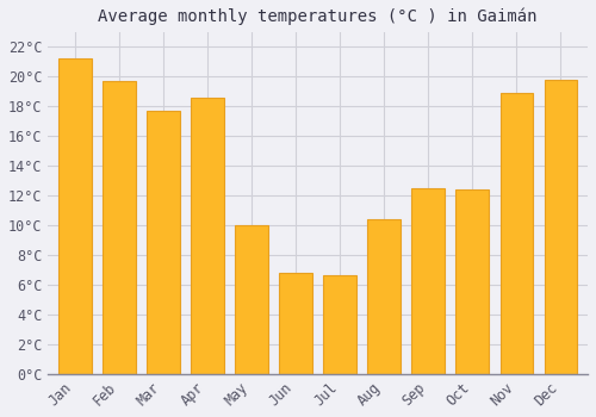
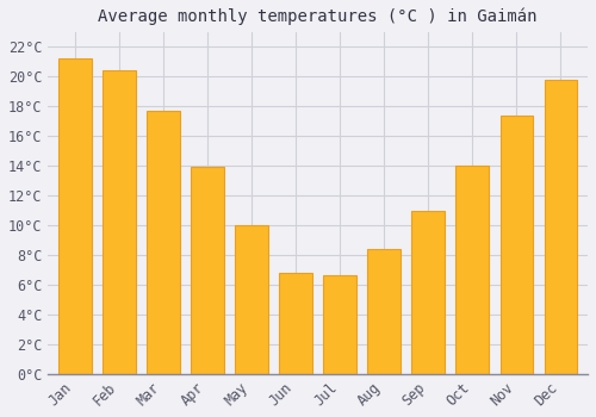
Feb: 19.7°C -> 20.4°C
Apr: 18.6°C -> 13.9°C
Aug: 10.4°C -> 8.4°C
Sep: 12.5°C -> 11.0°C
Oct: 12.4°C -> 14.0°C
Nov: 18.9°C -> 17.4°C
